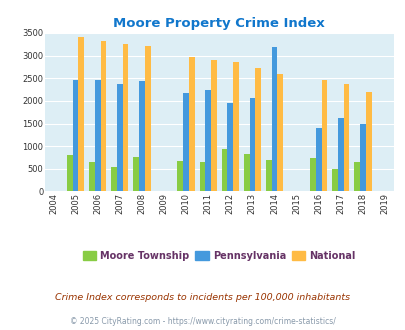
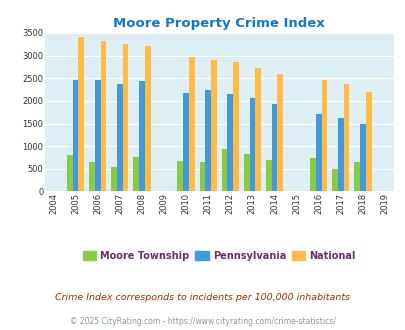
Pennsylvania/2012: 1950 -> 2160
Pennsylvania/2014: 3200 -> 1940
Pennsylvania/2016: 1400 -> 1720
